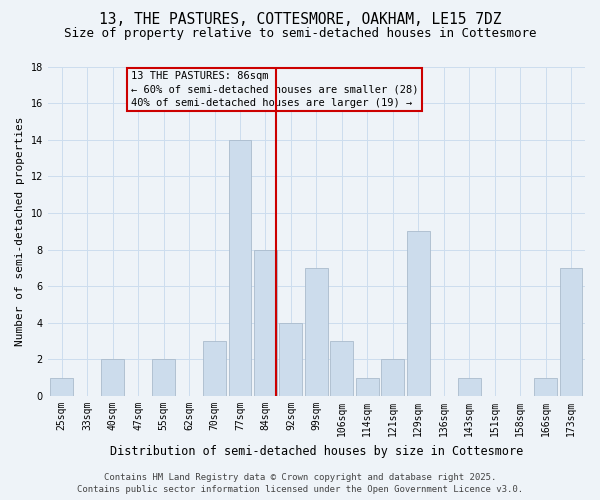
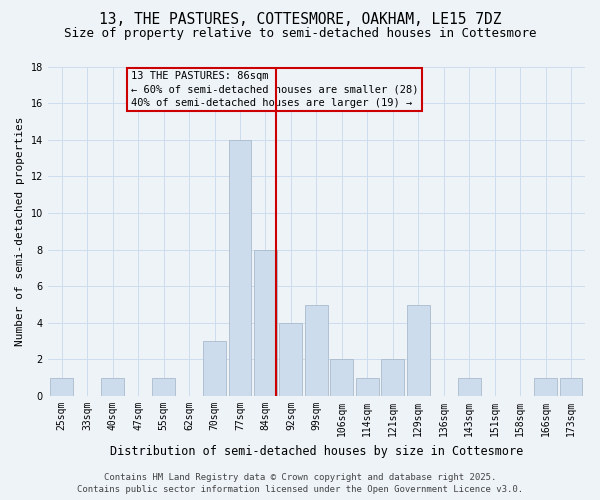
40sqm: 2 -> 1
55sqm: 2 -> 1
99sqm: 7 -> 5
106sqm: 3 -> 2
129sqm: 9 -> 5
173sqm: 7 -> 1
